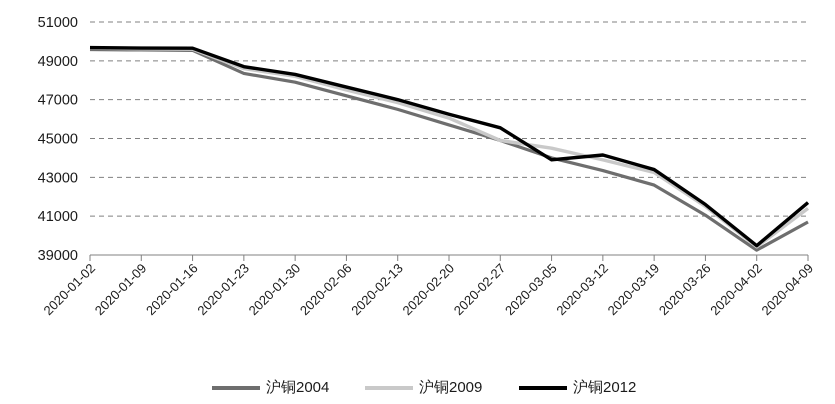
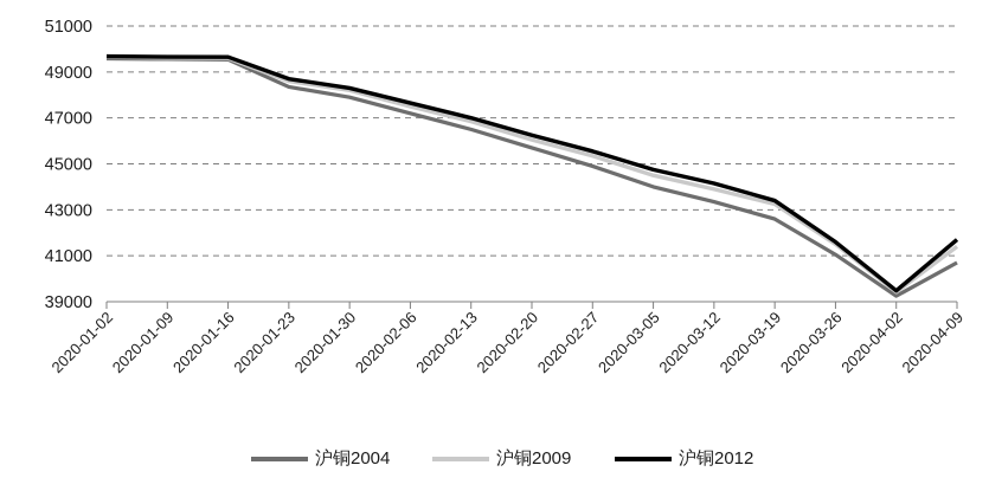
沪铜2009/2020-02-27: 44900 -> 45400
沪铜2012/2020-03-05: 43900 -> 44800
